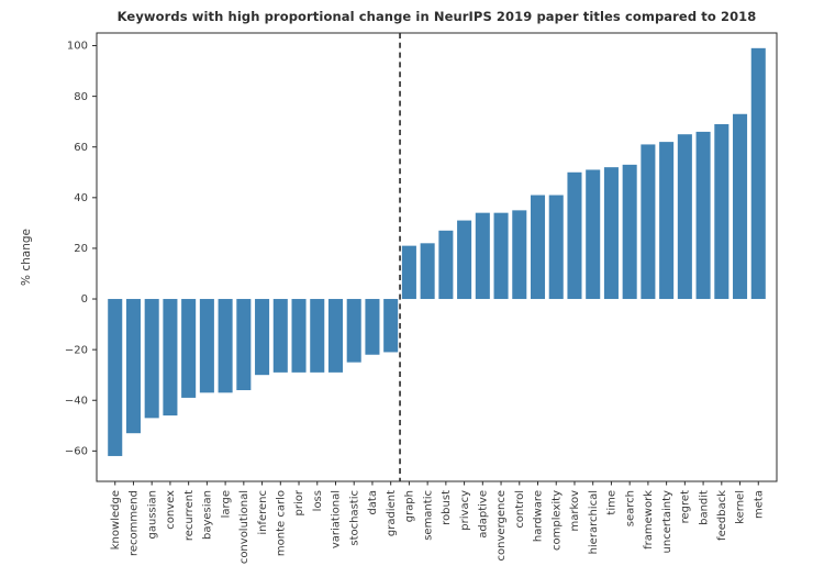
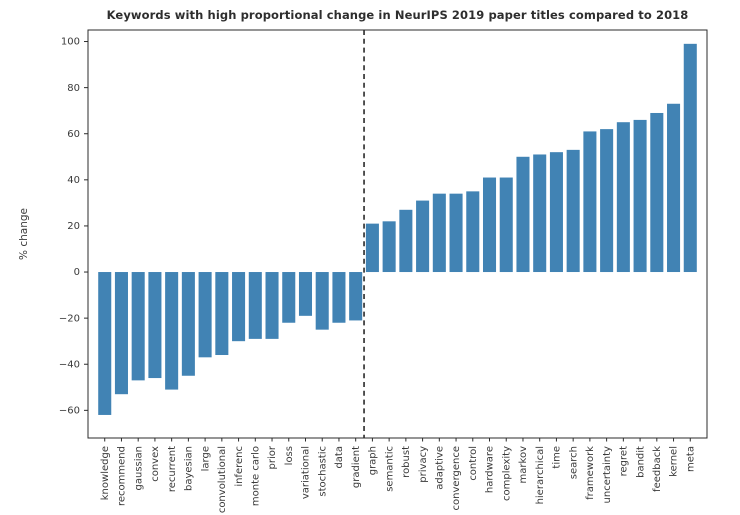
recurrent: -39 -> -51
bayesian: -37 -> -45
loss: -29 -> -22
variational: -29 -> -19
